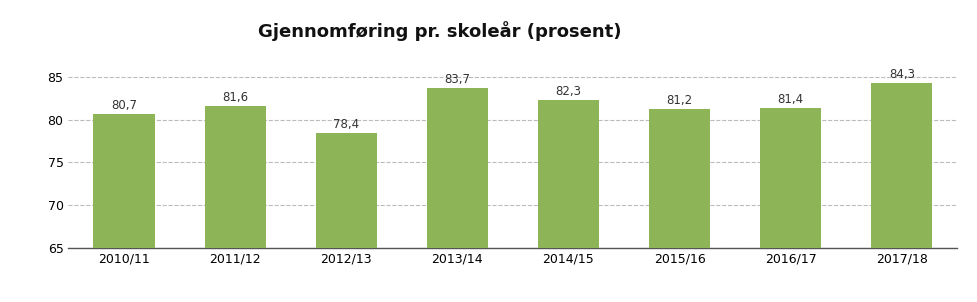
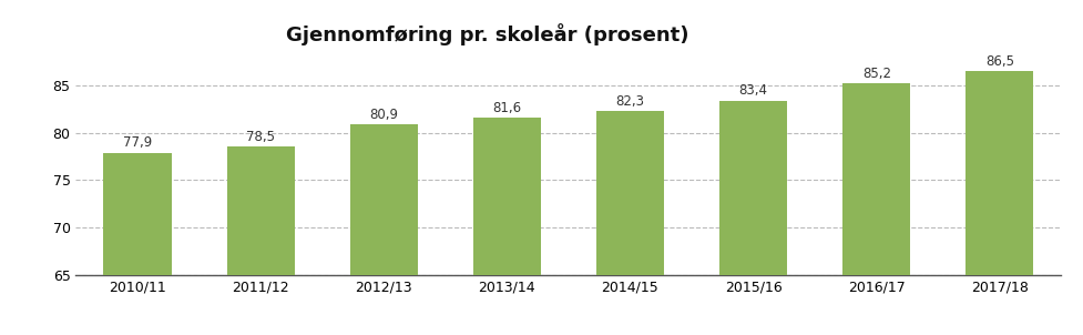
2010/11: 80,7 -> 77,9
2011/12: 81,6 -> 78,5
2012/13: 78,4 -> 80,9
2013/14: 83,7 -> 81,6
2015/16: 81,2 -> 83,4
2016/17: 81,4 -> 85,2
2017/18: 84,3 -> 86,5
